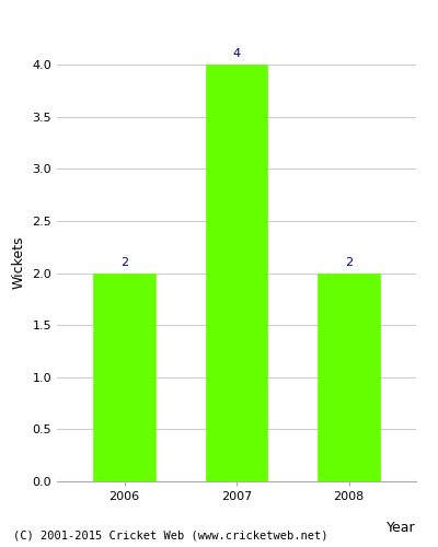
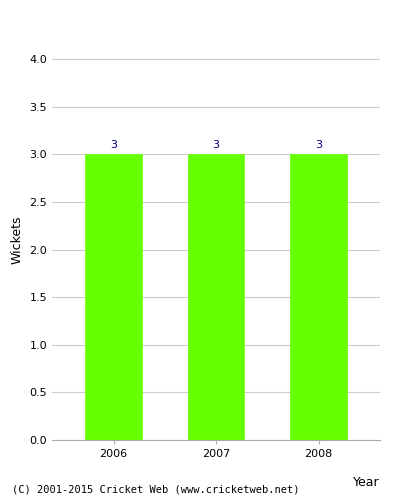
2006: 2 -> 3
2007: 4 -> 3
2008: 2 -> 3
